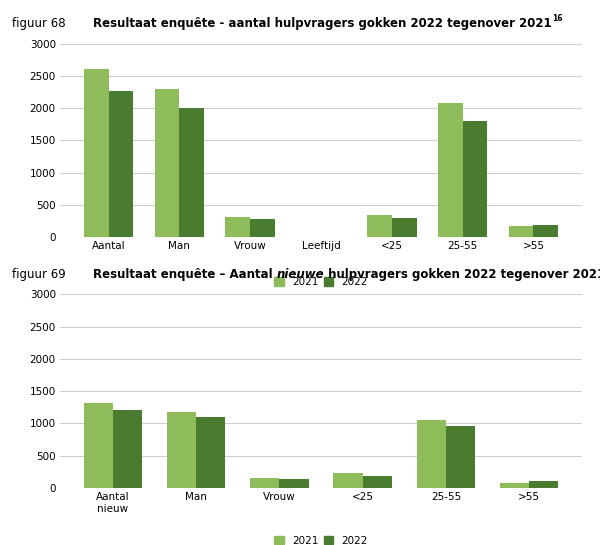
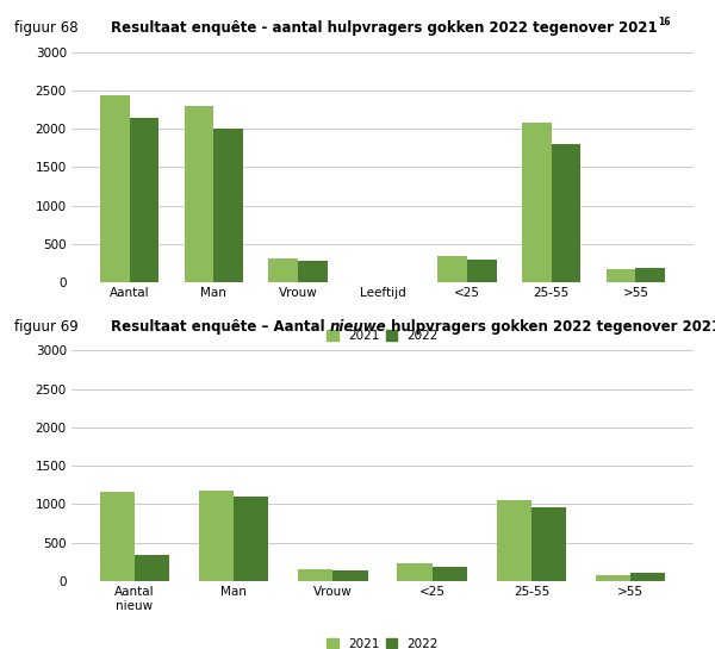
2021/Aantal: 2600 -> 2440
2022/Aantal: 2260 -> 2140
2021/Aantal nieuw: 1320 -> 1160
2022/Aantal nieuw: 1210 -> 340
